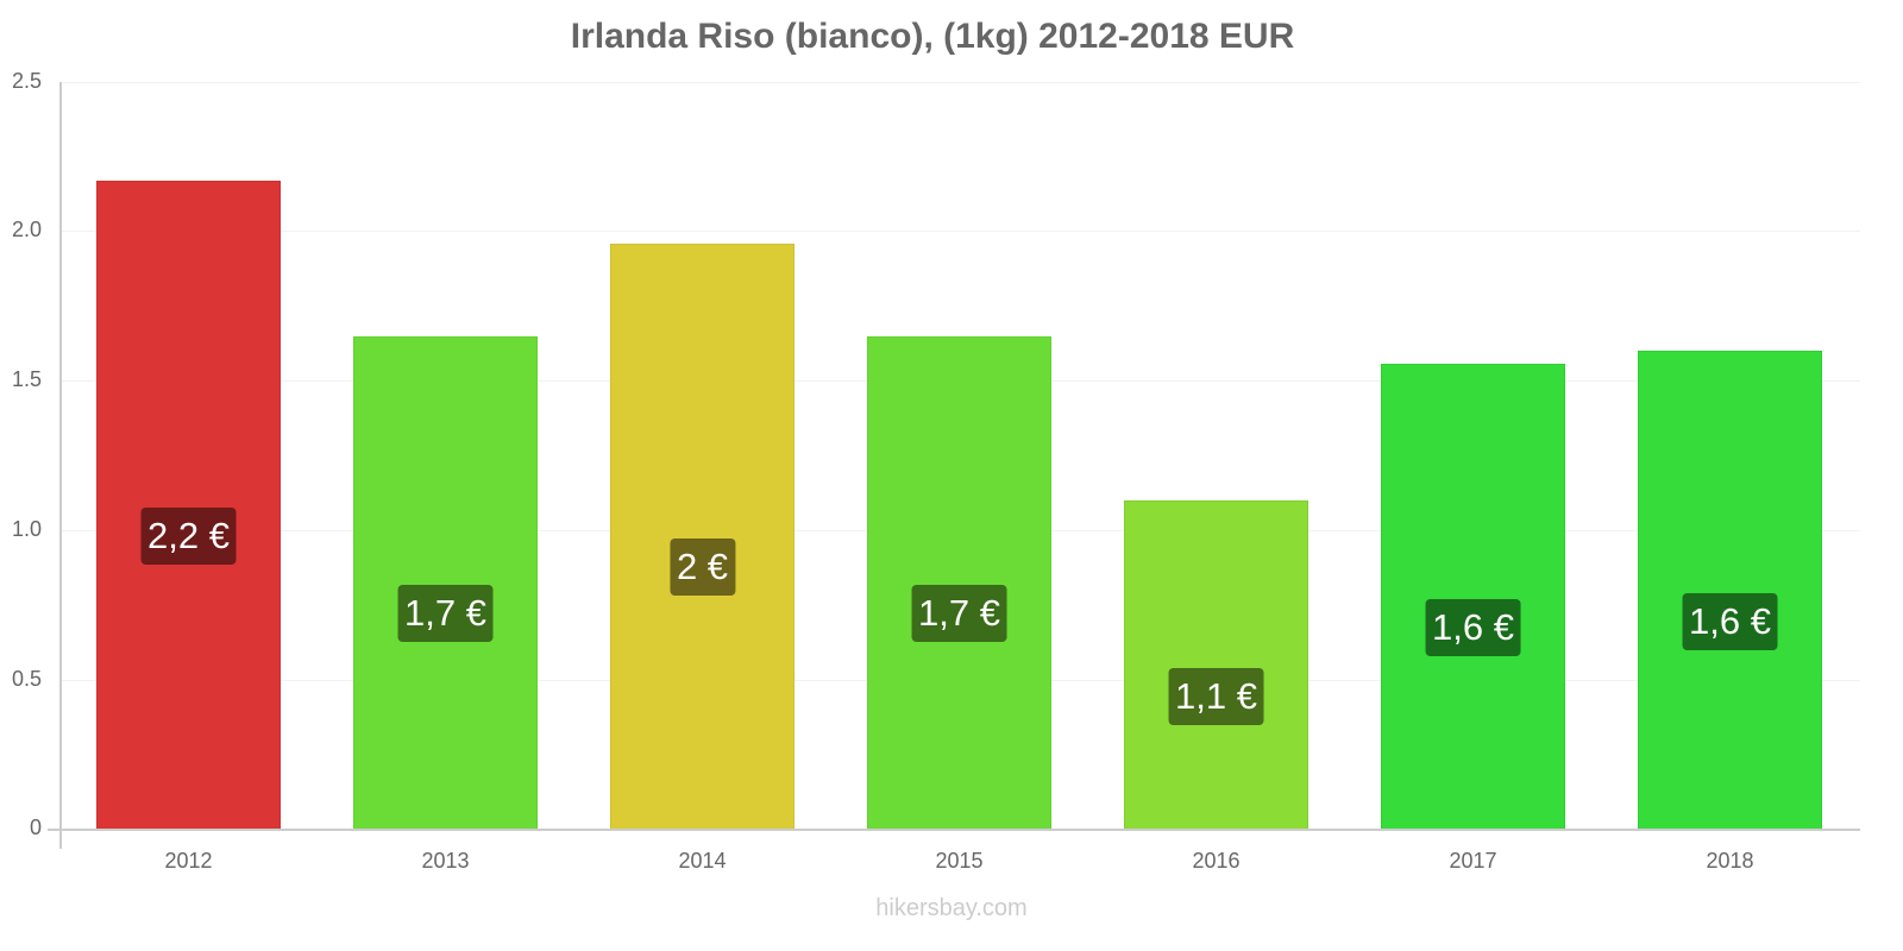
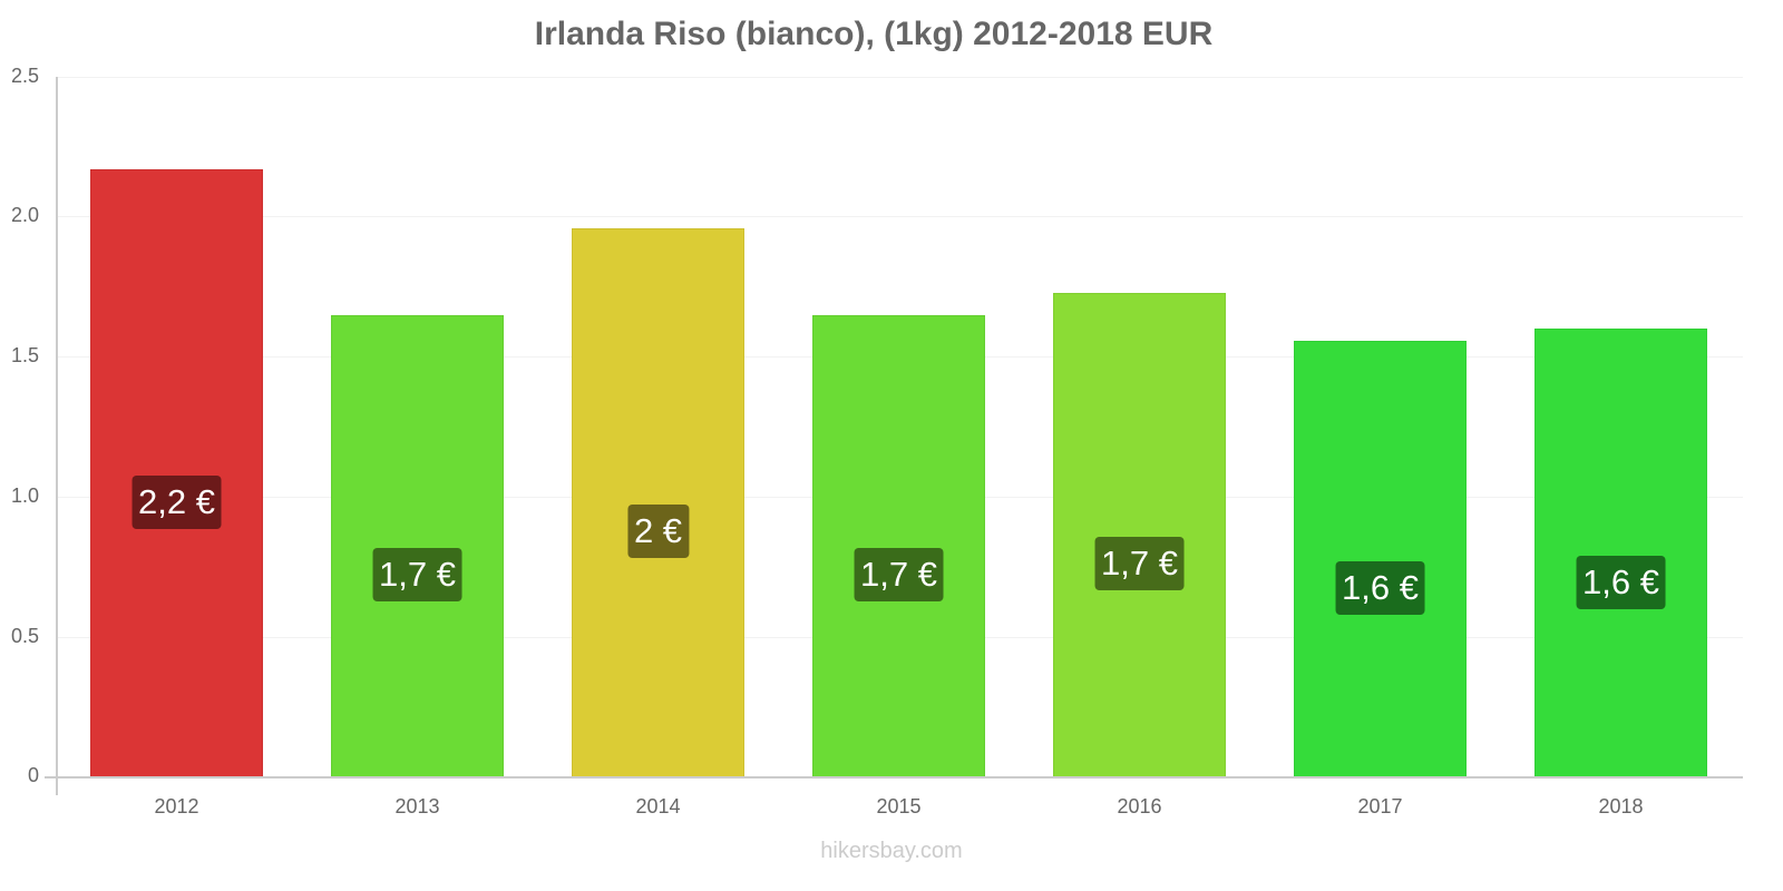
2016: 1,1 -> 1,7
